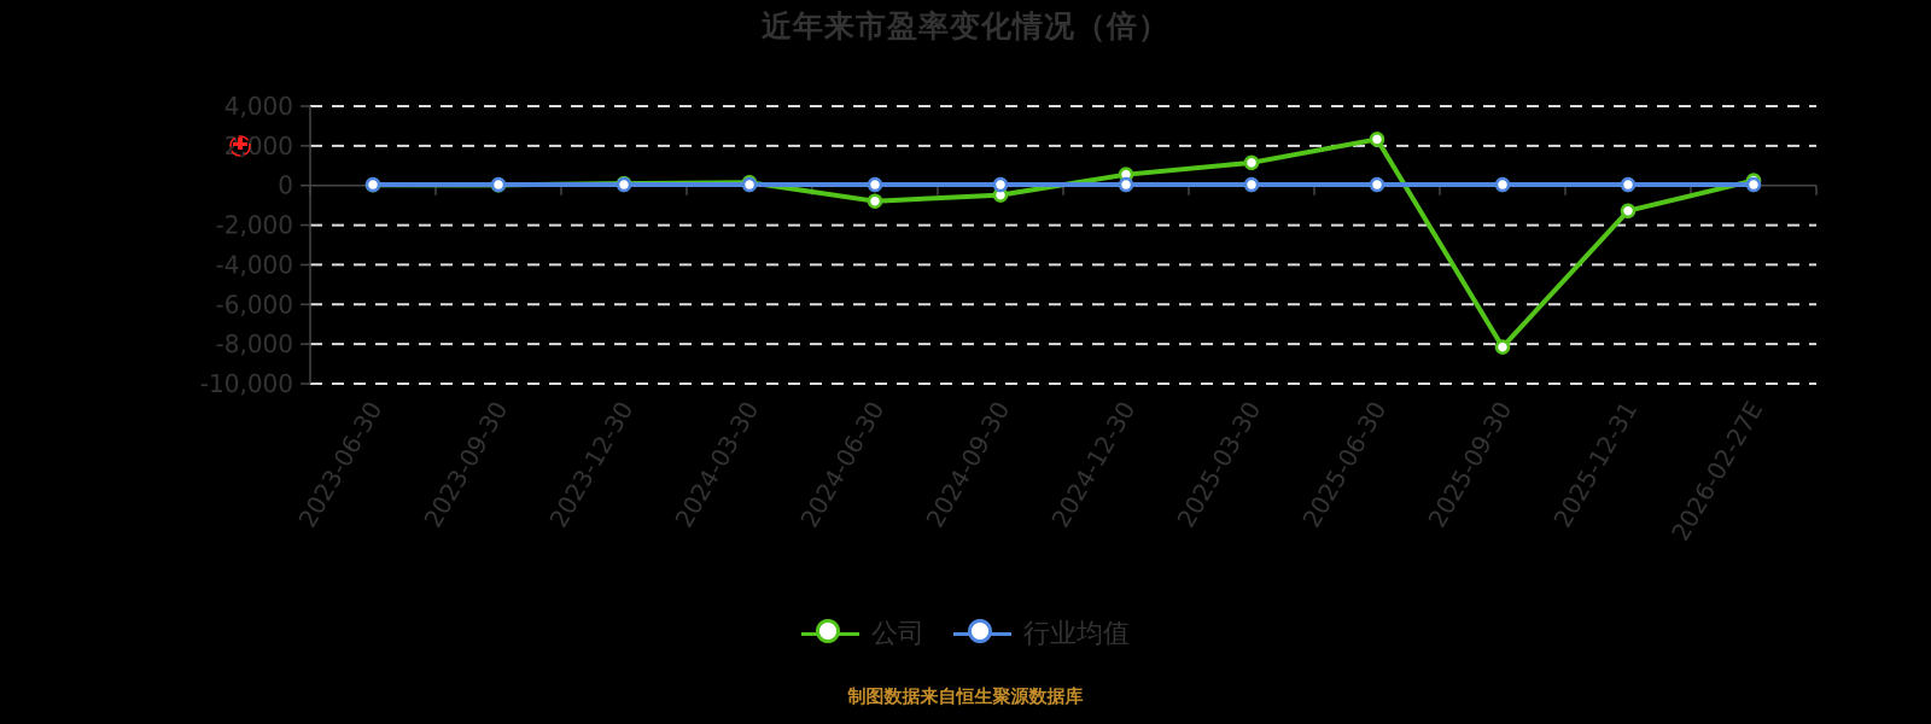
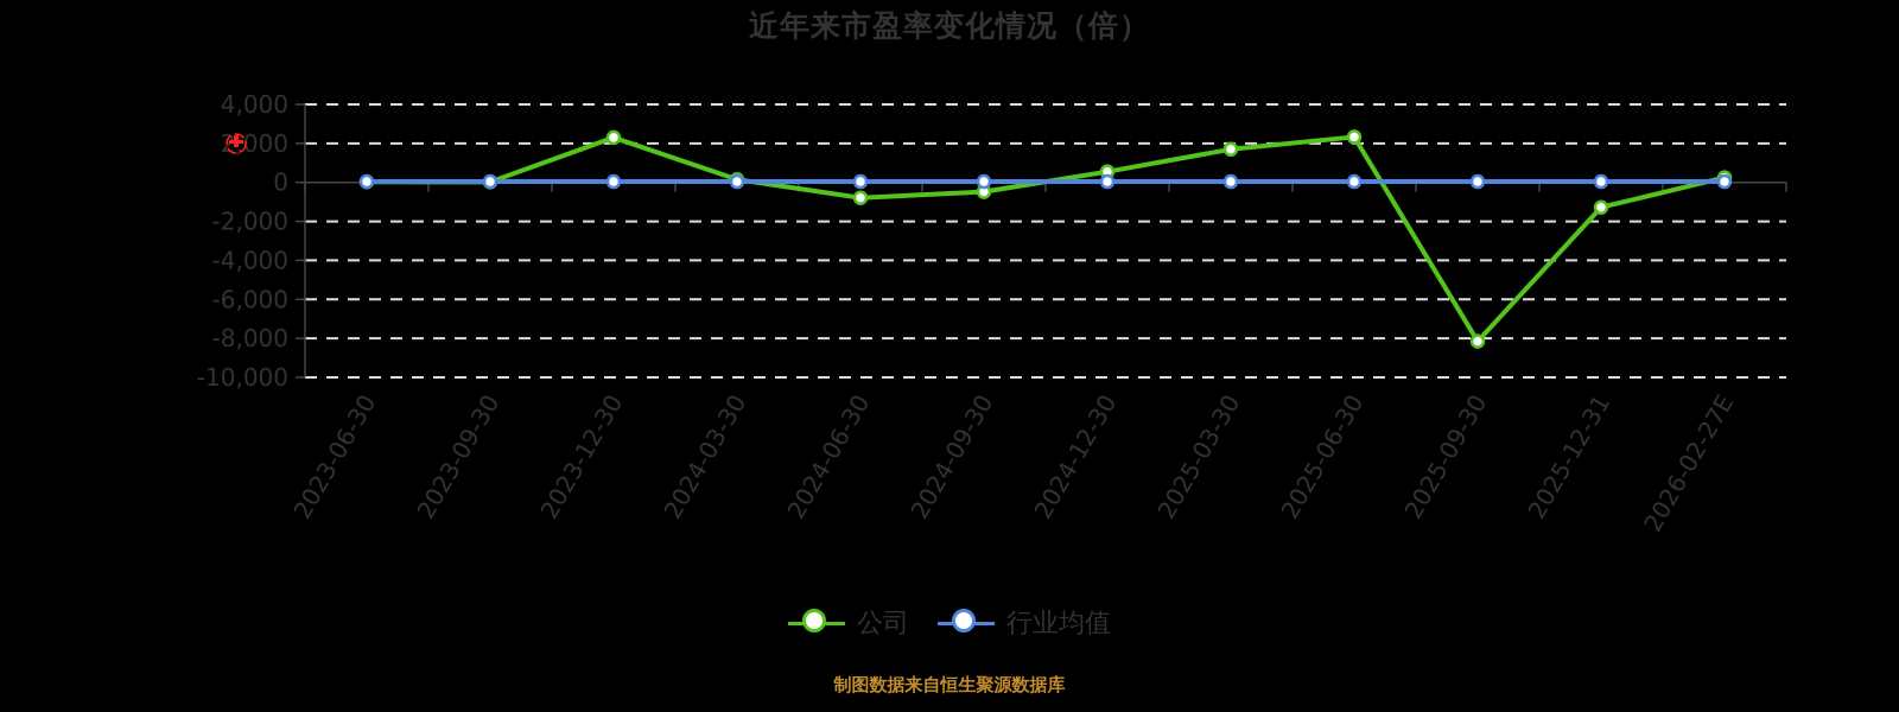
公司/2023-12-30: 100 -> 2300
公司/2025-03-30: 1200 -> 1700
